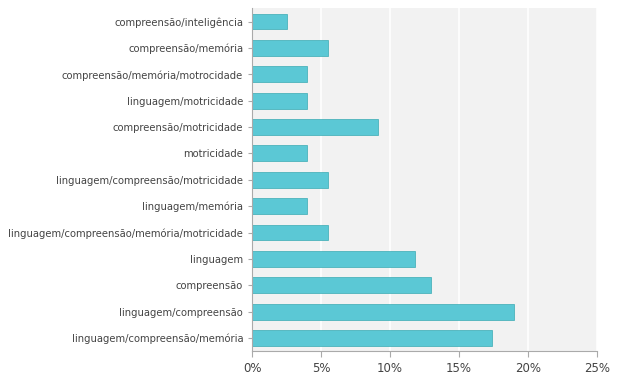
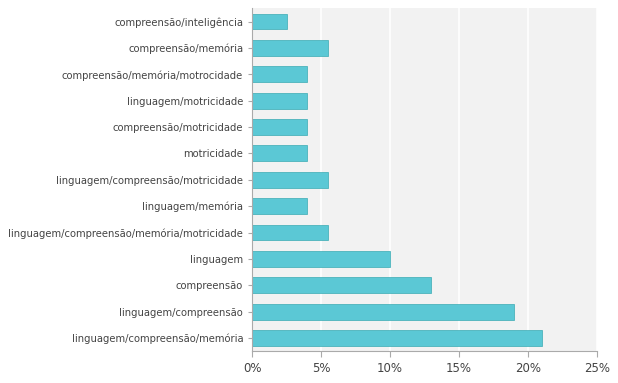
compreensão/motricidade: 9.1% -> 4.0%
linguagem: 11.8% -> 10.0%
linguagem/compreensão/memória: 17.4% -> 21.0%
